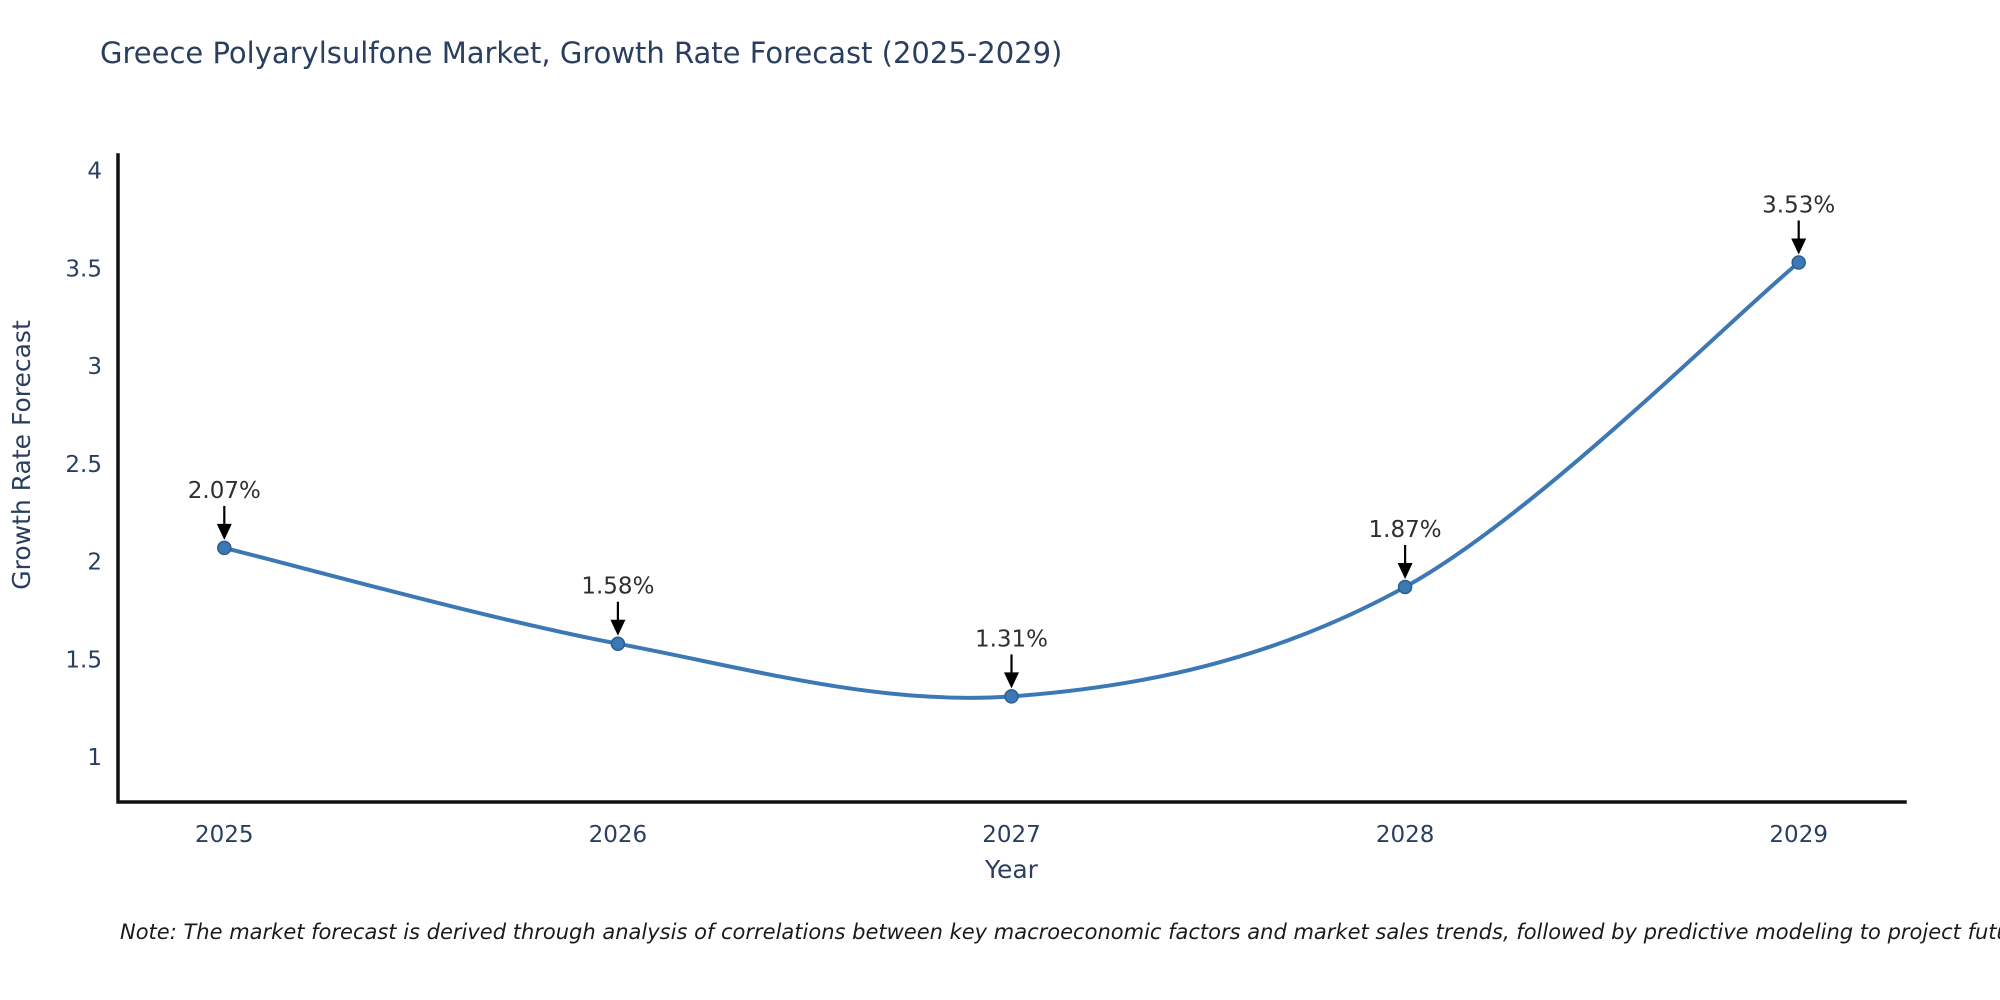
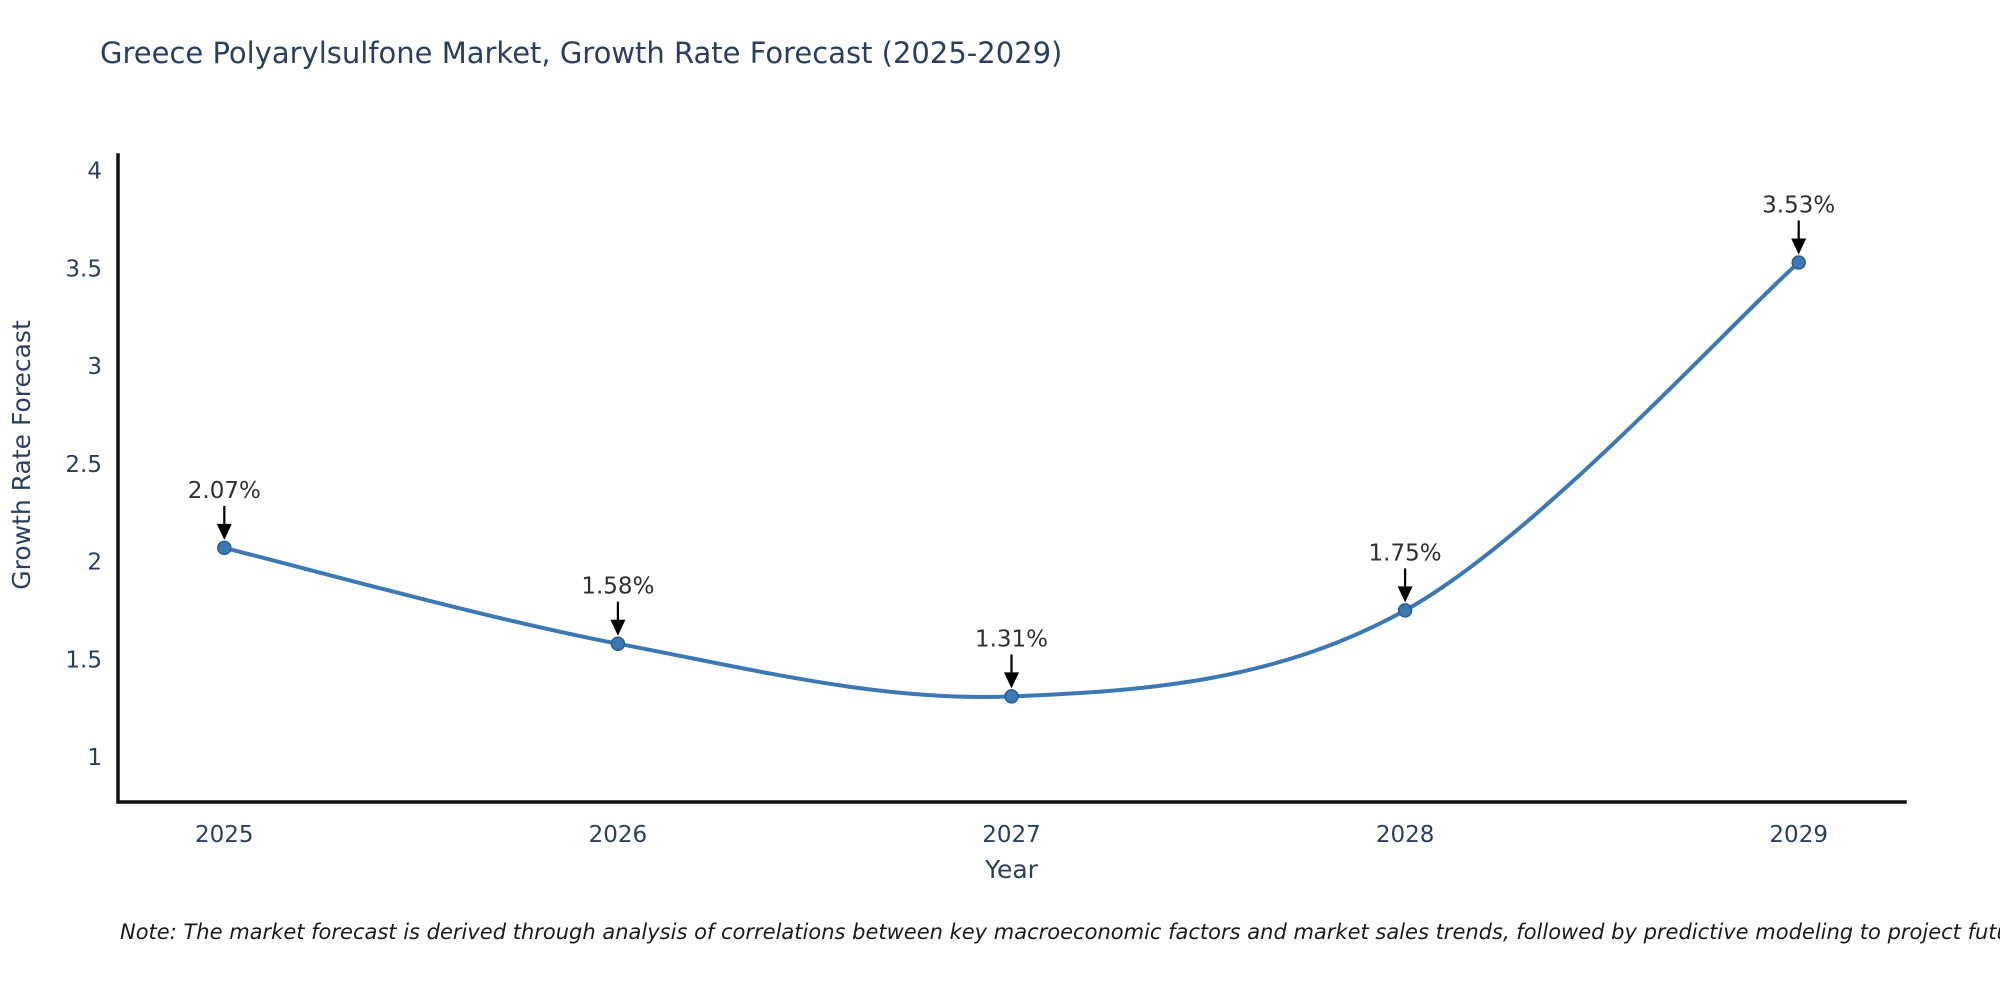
2028: 1.87% -> 1.75%
